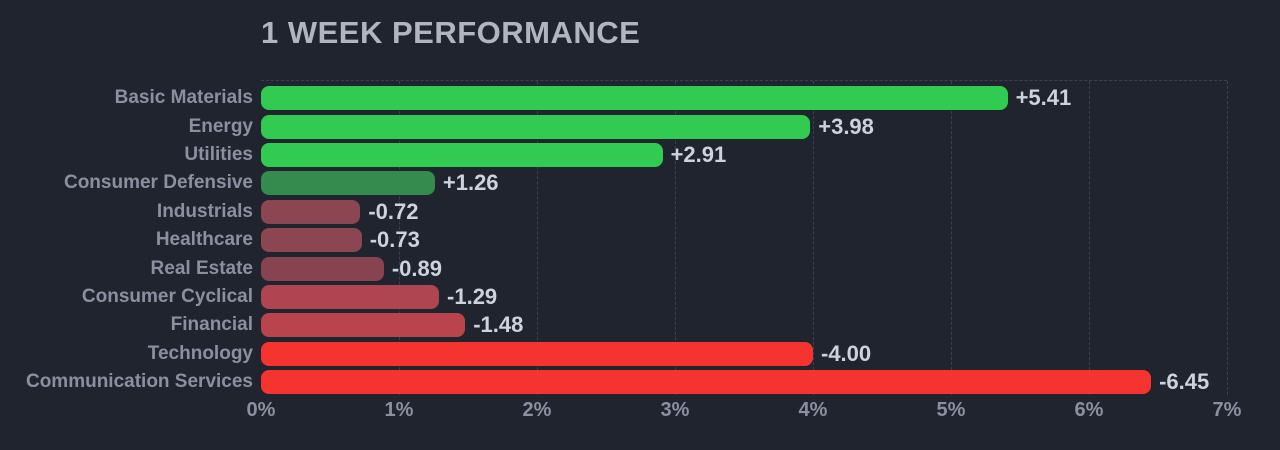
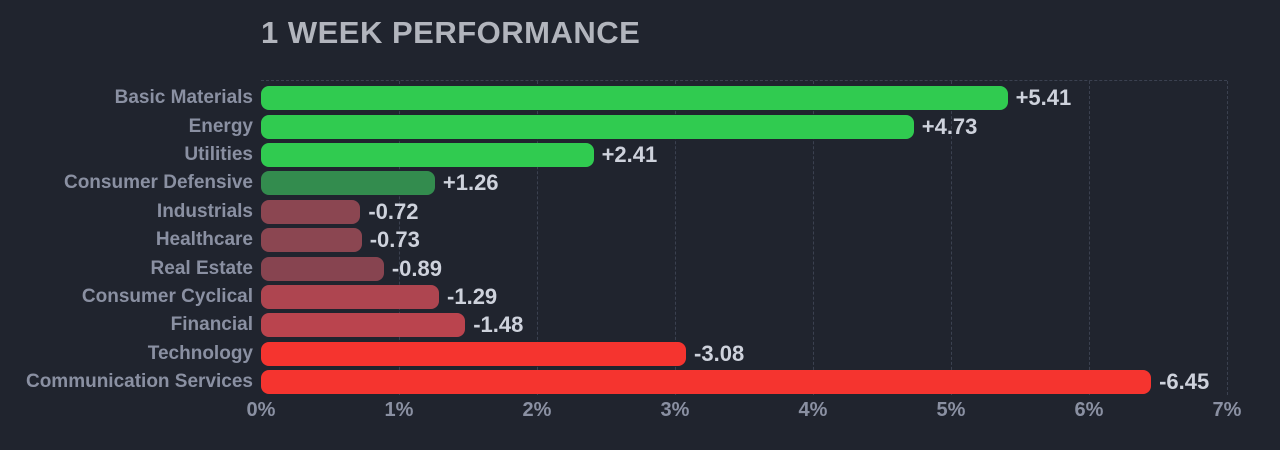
Energy: +3.98 -> +4.73
Utilities: +2.91 -> +2.41
Technology: -4.00 -> -3.08
